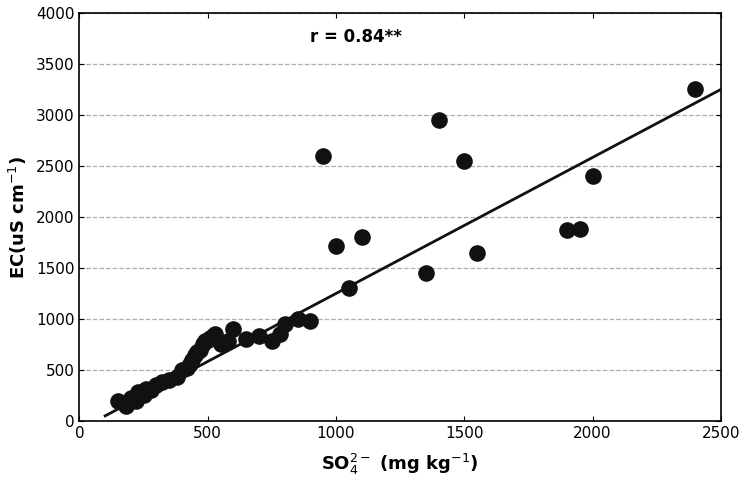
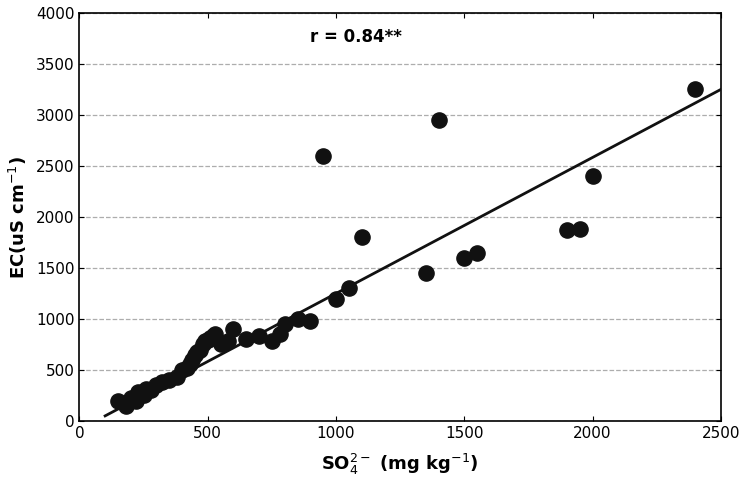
1000: 1720 -> 1200
1500: 2550 -> 1600
